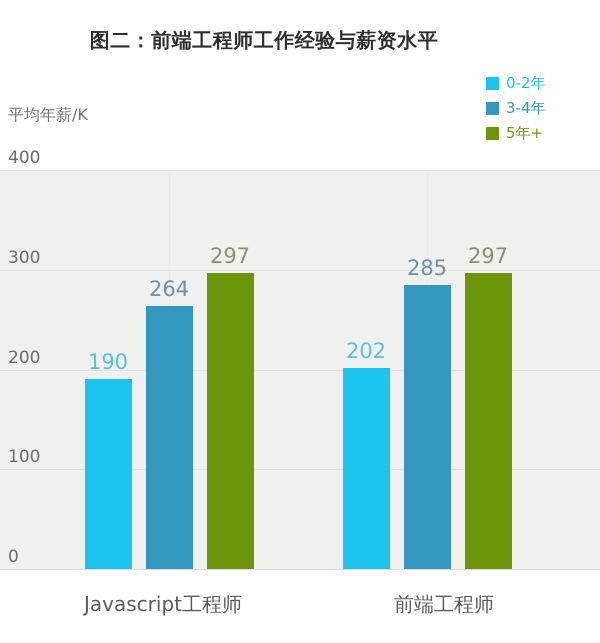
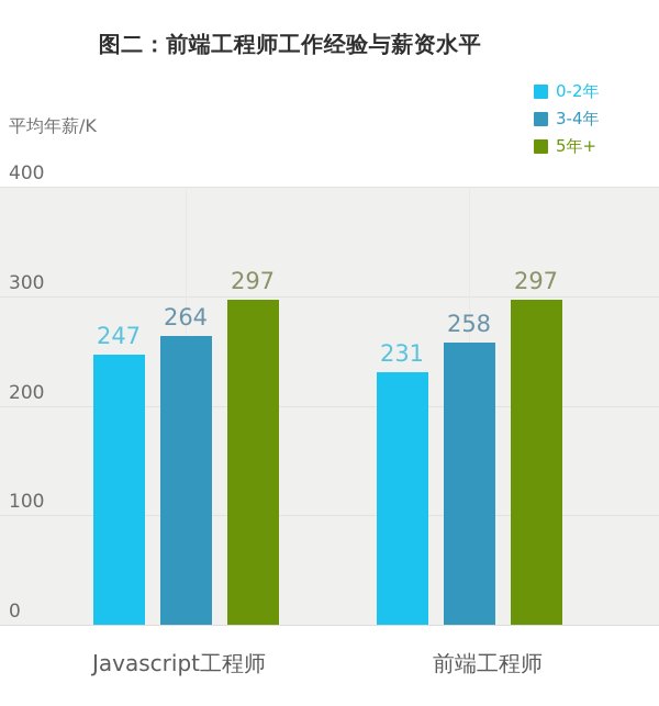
0-2年/Javascript工程师: 190 -> 247
0-2年/前端工程师: 202 -> 231
3-4年/前端工程师: 285 -> 258
